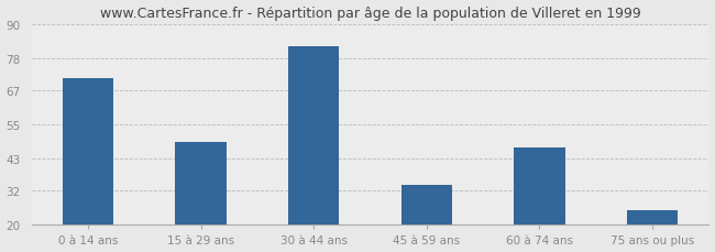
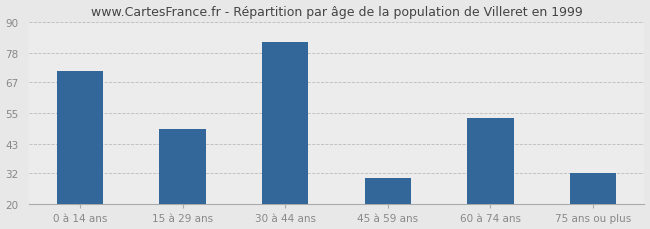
45 à 59 ans: 34 -> 30
60 à 74 ans: 47 -> 53
75 ans ou plus: 25 -> 32
